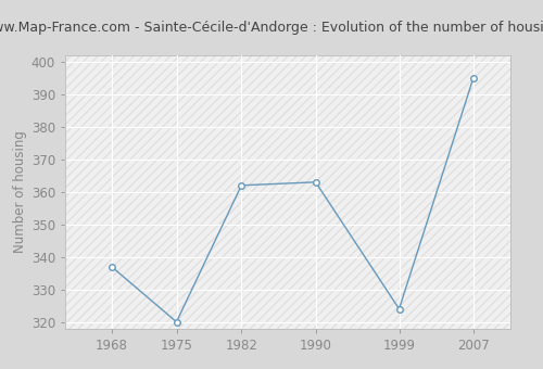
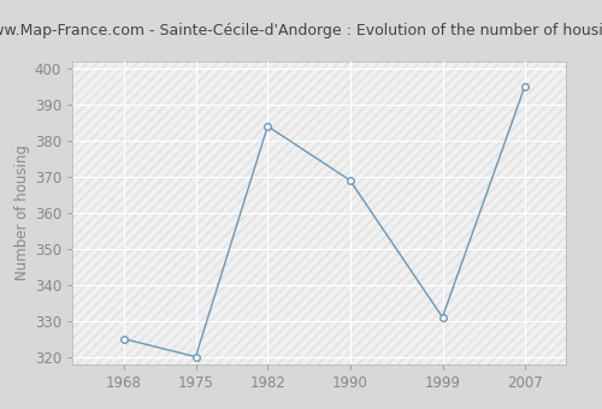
1968: 337 -> 325
1982: 362 -> 384
1990: 363 -> 369
1999: 324 -> 331
